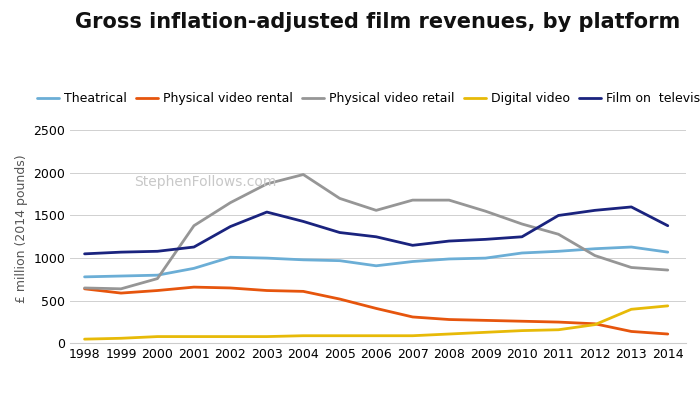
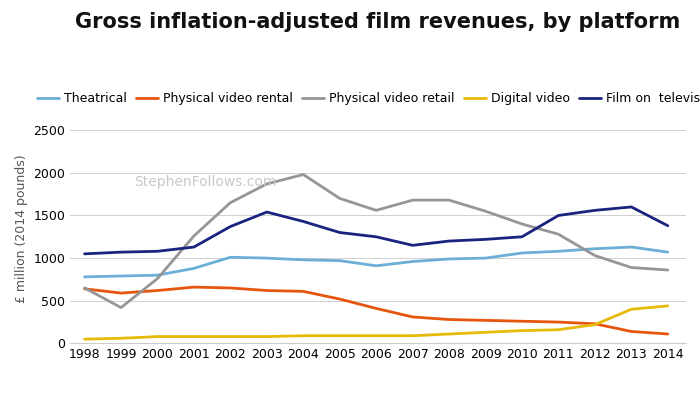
Physical video retail/1999: 640 -> 420
Physical video retail/2001: 1380 -> 1260
